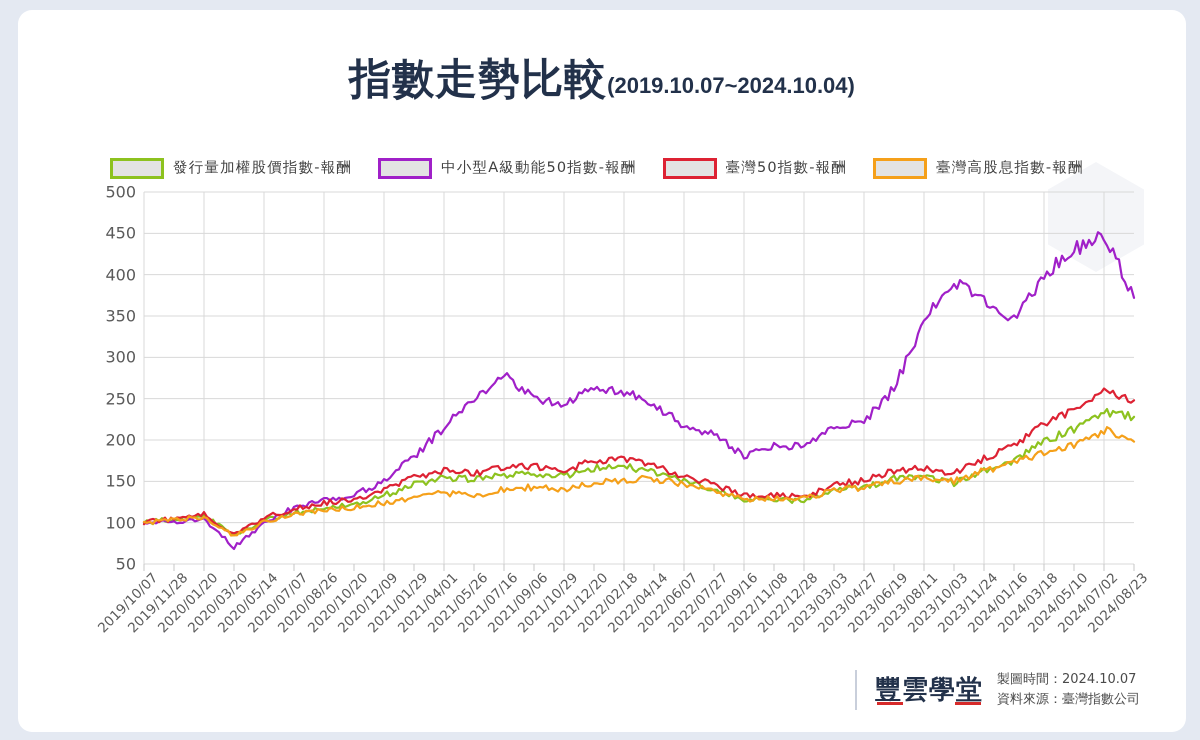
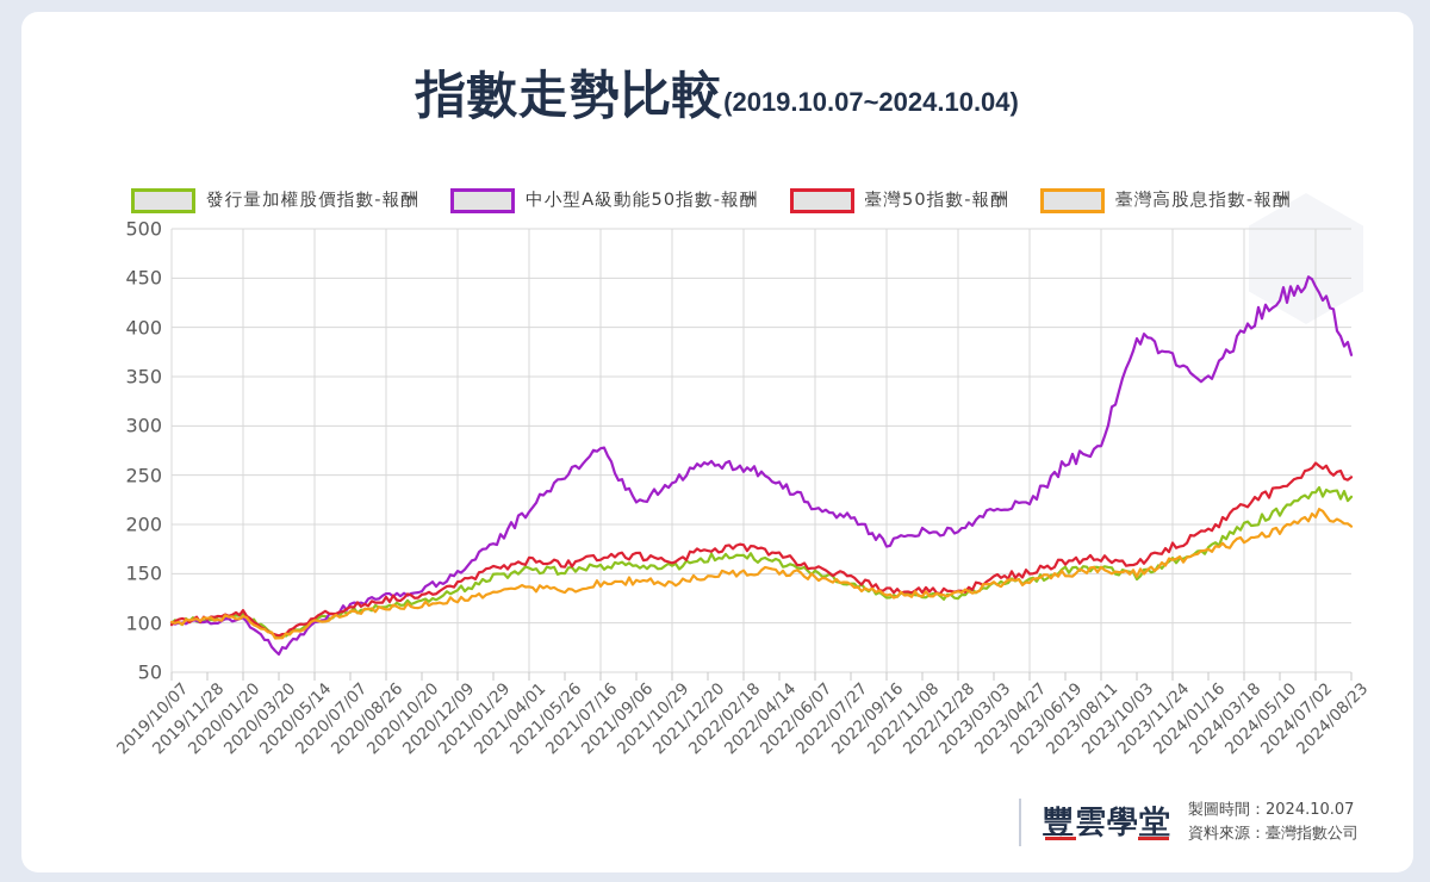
中小型A級動能50指數-報酬/2021/09/06: 250 -> 220
中小型A級動能50指數-報酬/2023/08/11: 340 -> 280
